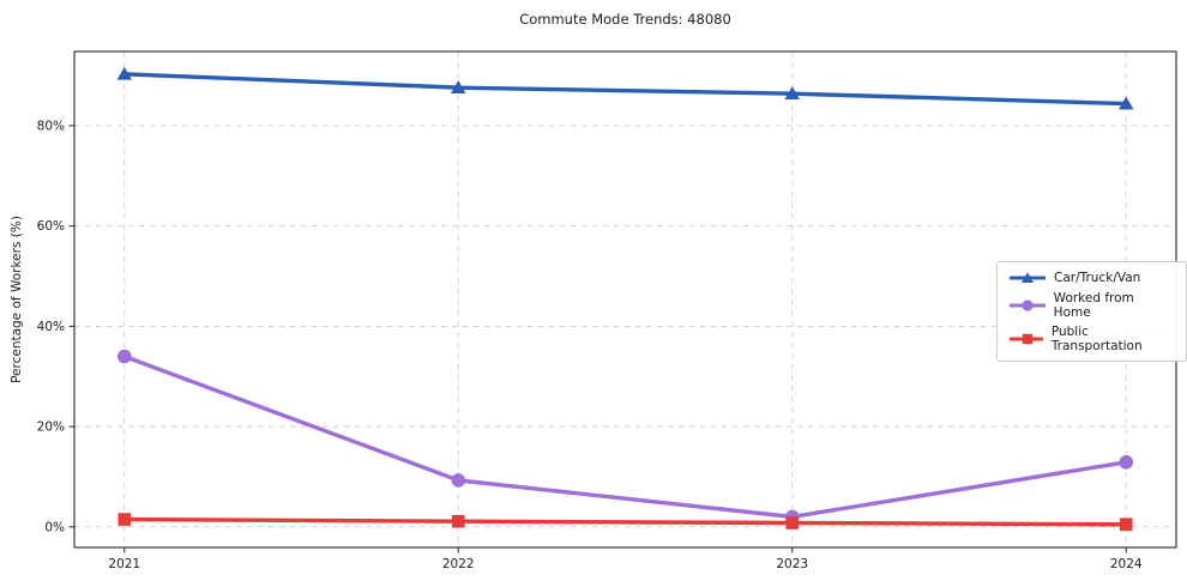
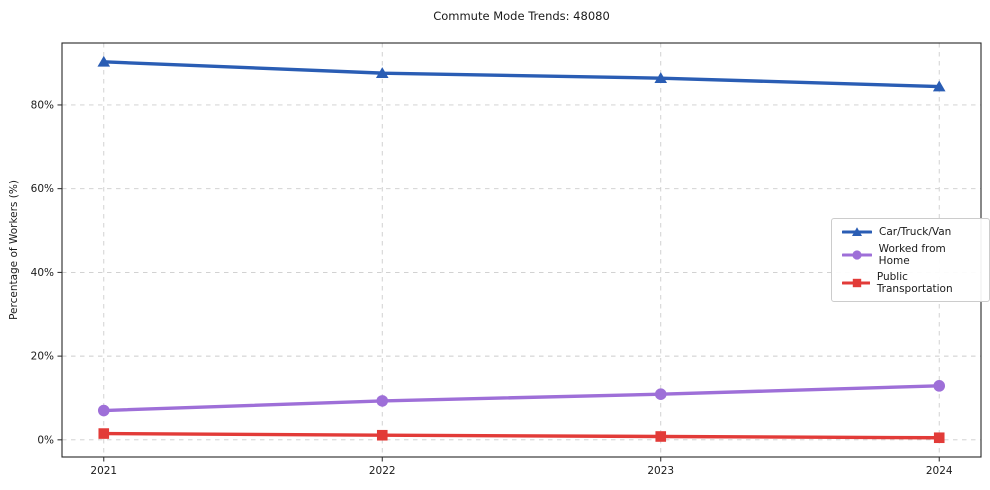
Worked from Home/2021: 34% -> 7%
Worked from Home/2023: 2% -> 11%
